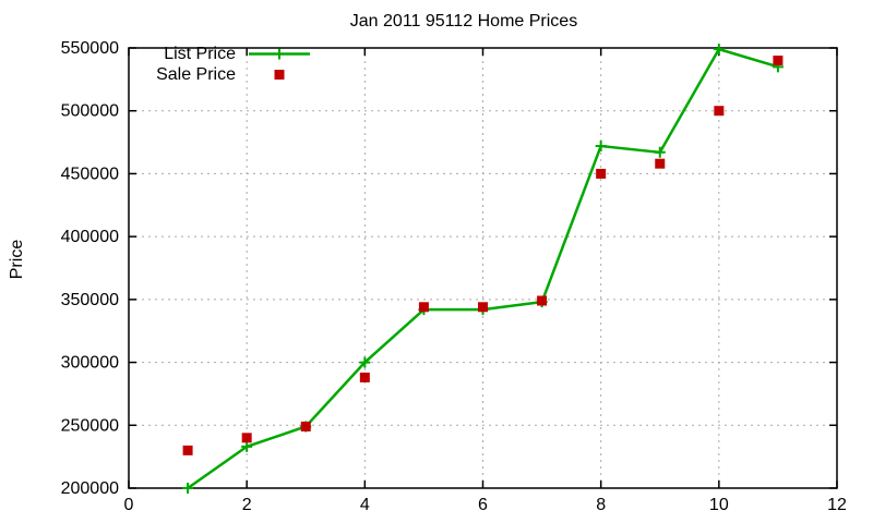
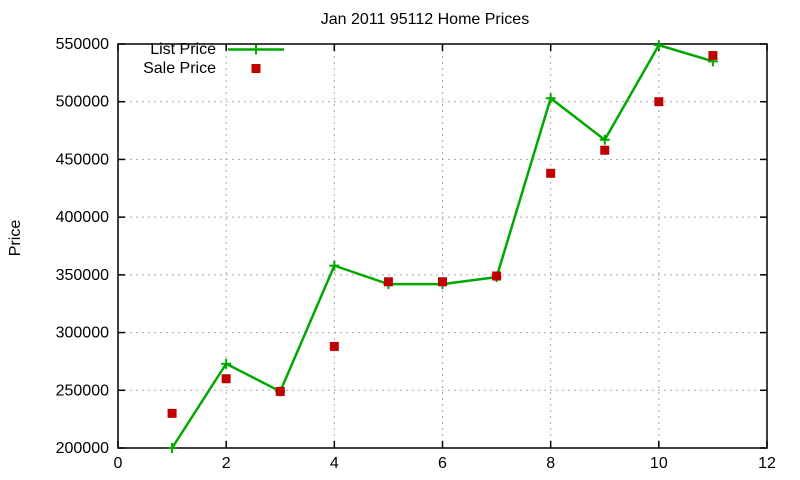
List Price/2: 233000 -> 273000
Sale Price/2: 240000 -> 260000
List Price/4: 300000 -> 358000
List Price/8: 472000 -> 503000
Sale Price/8: 450000 -> 438000
